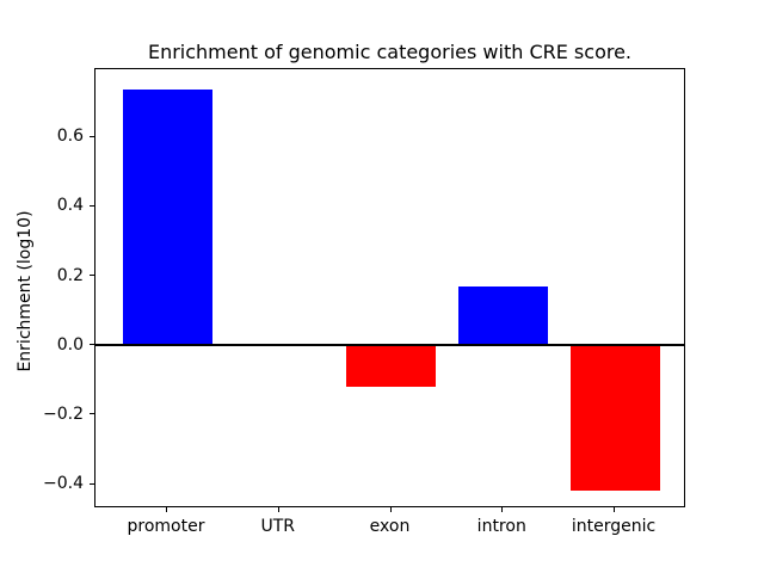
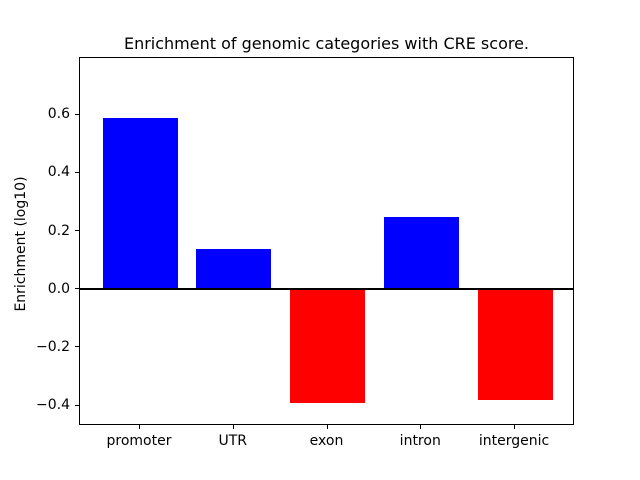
promoter: 0.73 -> 0.59
UTR: 0.01 -> 0.14
exon: -0.12 -> -0.39
intron: 0.17 -> 0.25
intergenic: -0.42 -> -0.38
